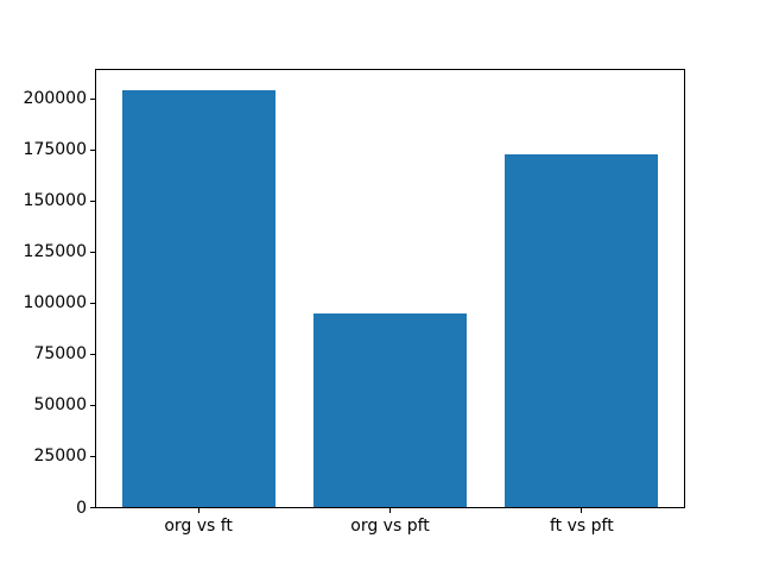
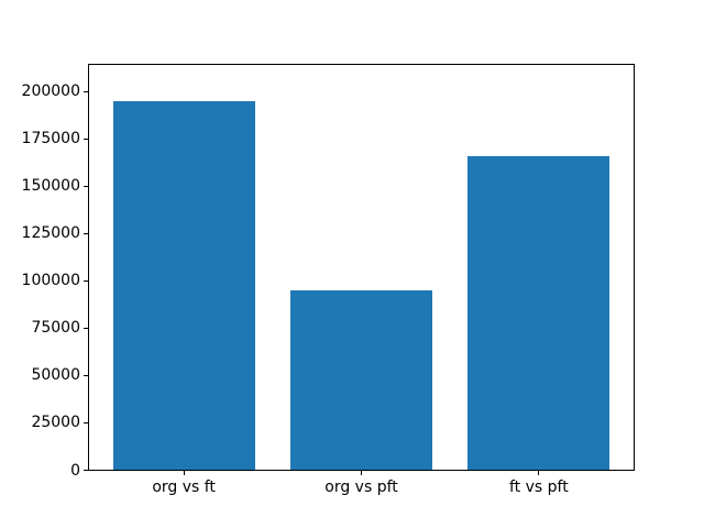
org vs ft: 204000 -> 195000
ft vs pft: 173000 -> 166000
